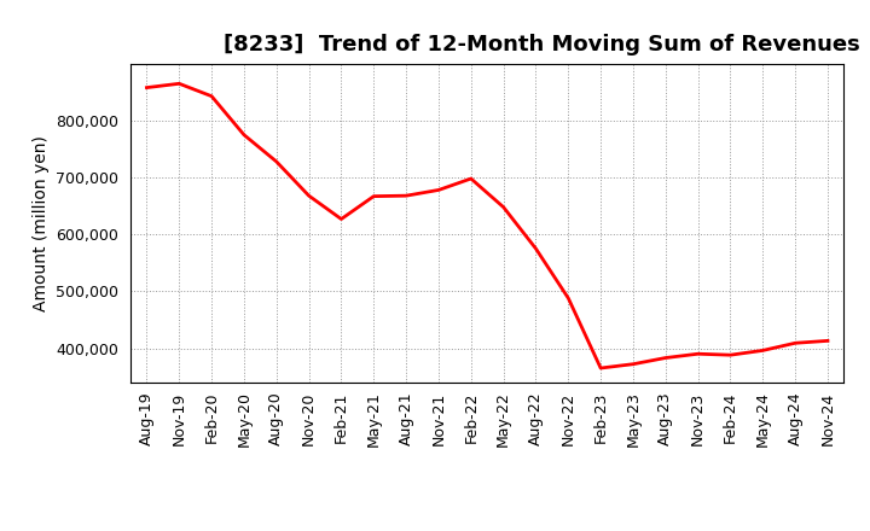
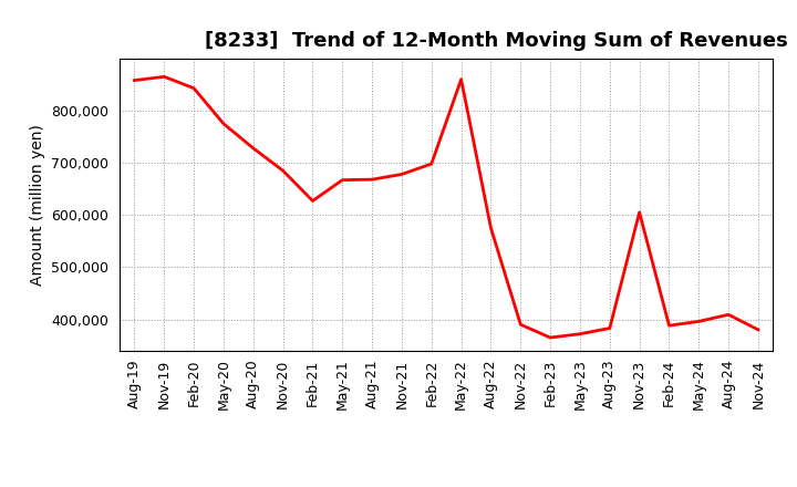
Nov-20: 668,000 -> 685,000
May-22: 648,000 -> 860,000
Nov-22: 488,000 -> 390,000
Nov-23: 390,000 -> 605,000
Nov-24: 413,000 -> 380,000
